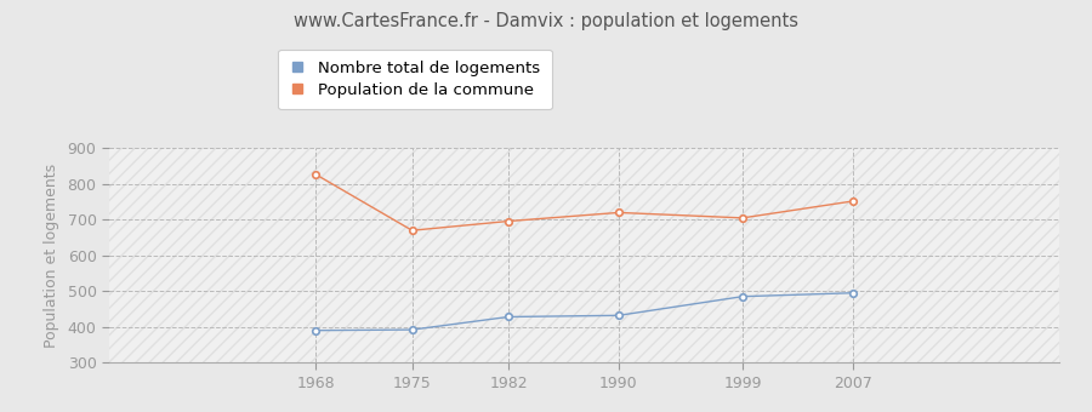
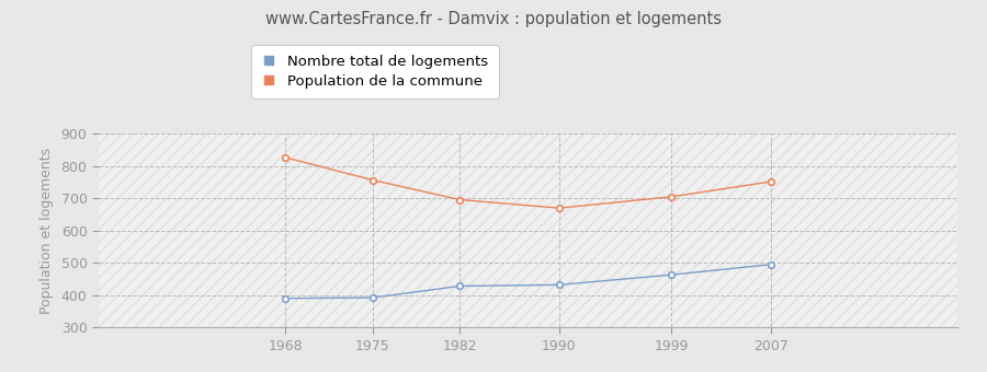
Population de la commune/1975: 670 -> 757
Population de la commune/1990: 720 -> 670
Nombre total de logements/1999: 485 -> 463
